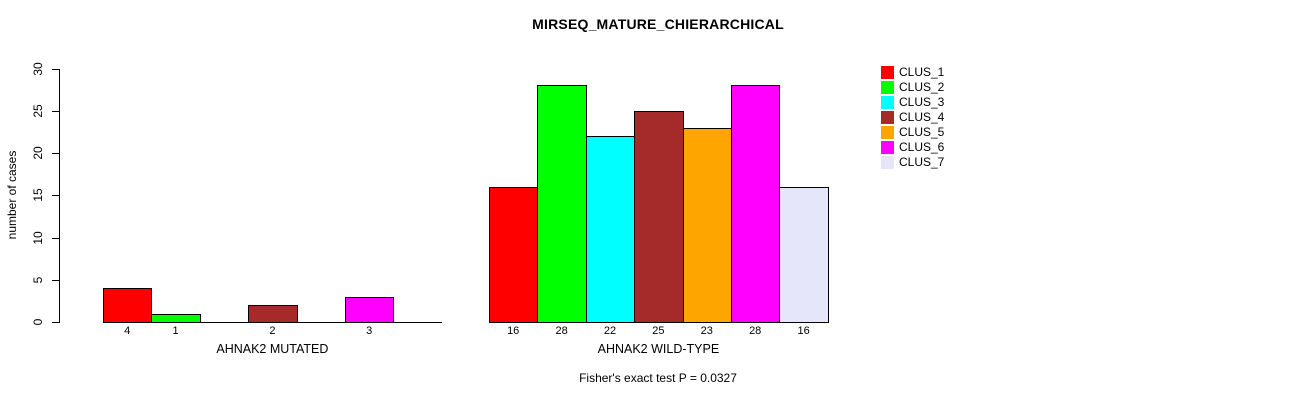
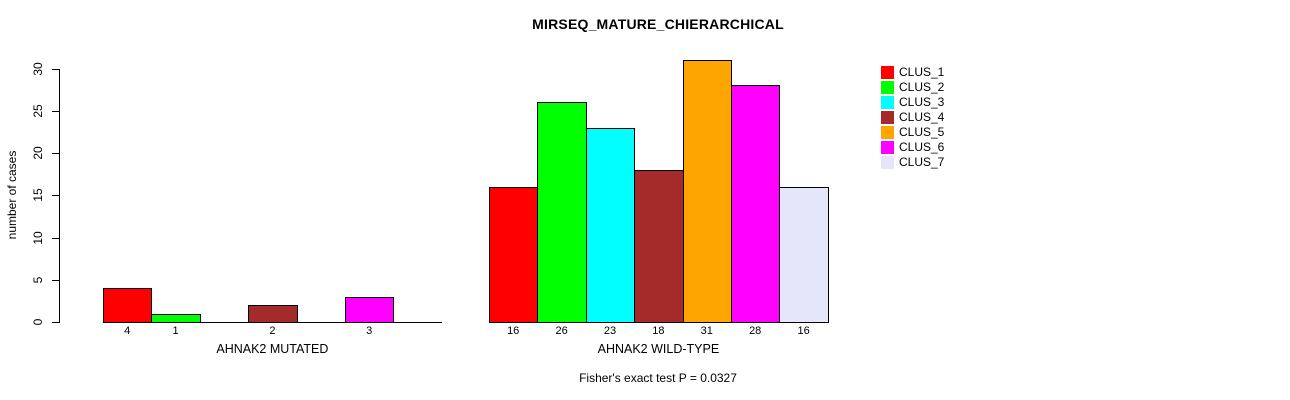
CLUS_2/AHNAK2 WILD-TYPE: 28 -> 26
CLUS_3/AHNAK2 WILD-TYPE: 22 -> 23
CLUS_4/AHNAK2 WILD-TYPE: 25 -> 18
CLUS_5/AHNAK2 WILD-TYPE: 23 -> 31
